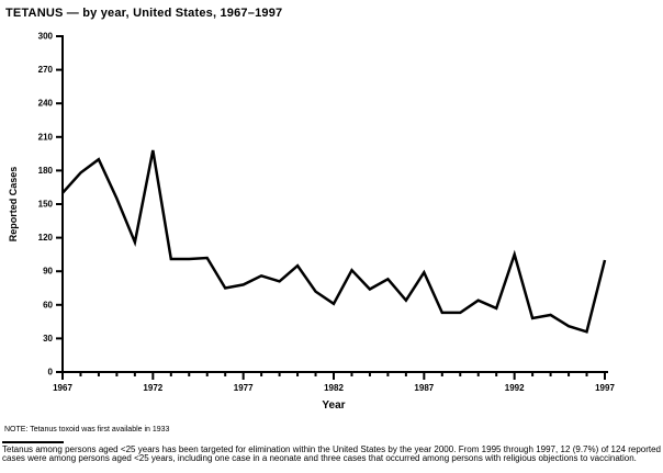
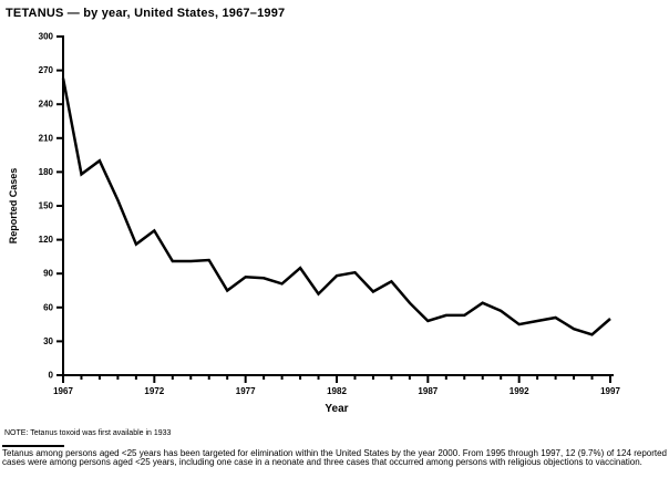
1967: 160 -> 263
1972: 198 -> 128
1977: 78 -> 87
1982: 61 -> 88
1987: 89 -> 48
1992: 105 -> 45
1997: 100 -> 50
